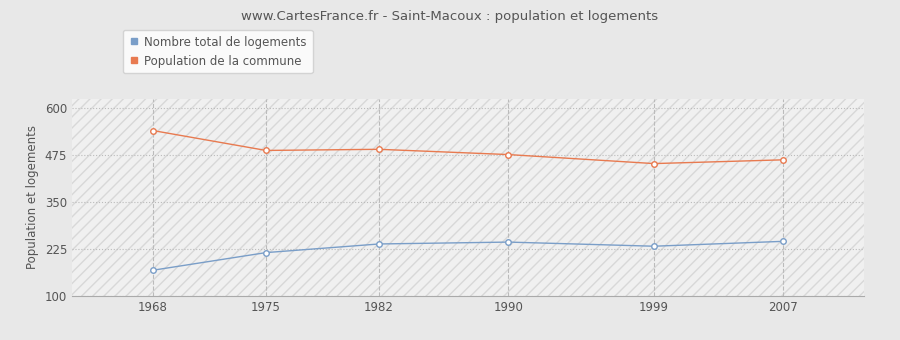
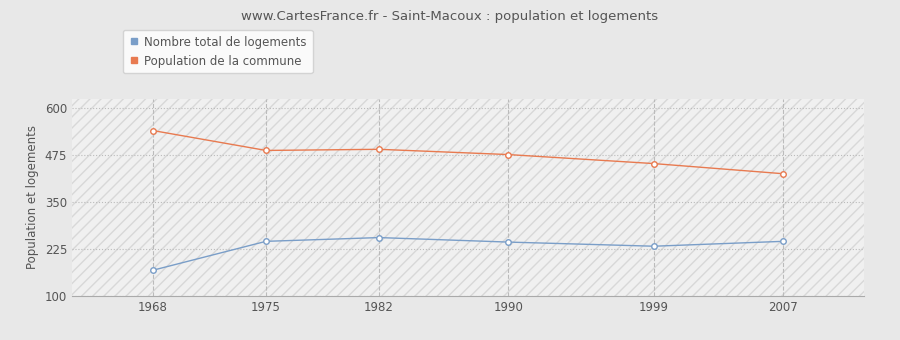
Nombre total de logements/1975: 215 -> 245
Nombre total de logements/1982: 238 -> 255
Population de la commune/2007: 462 -> 425
